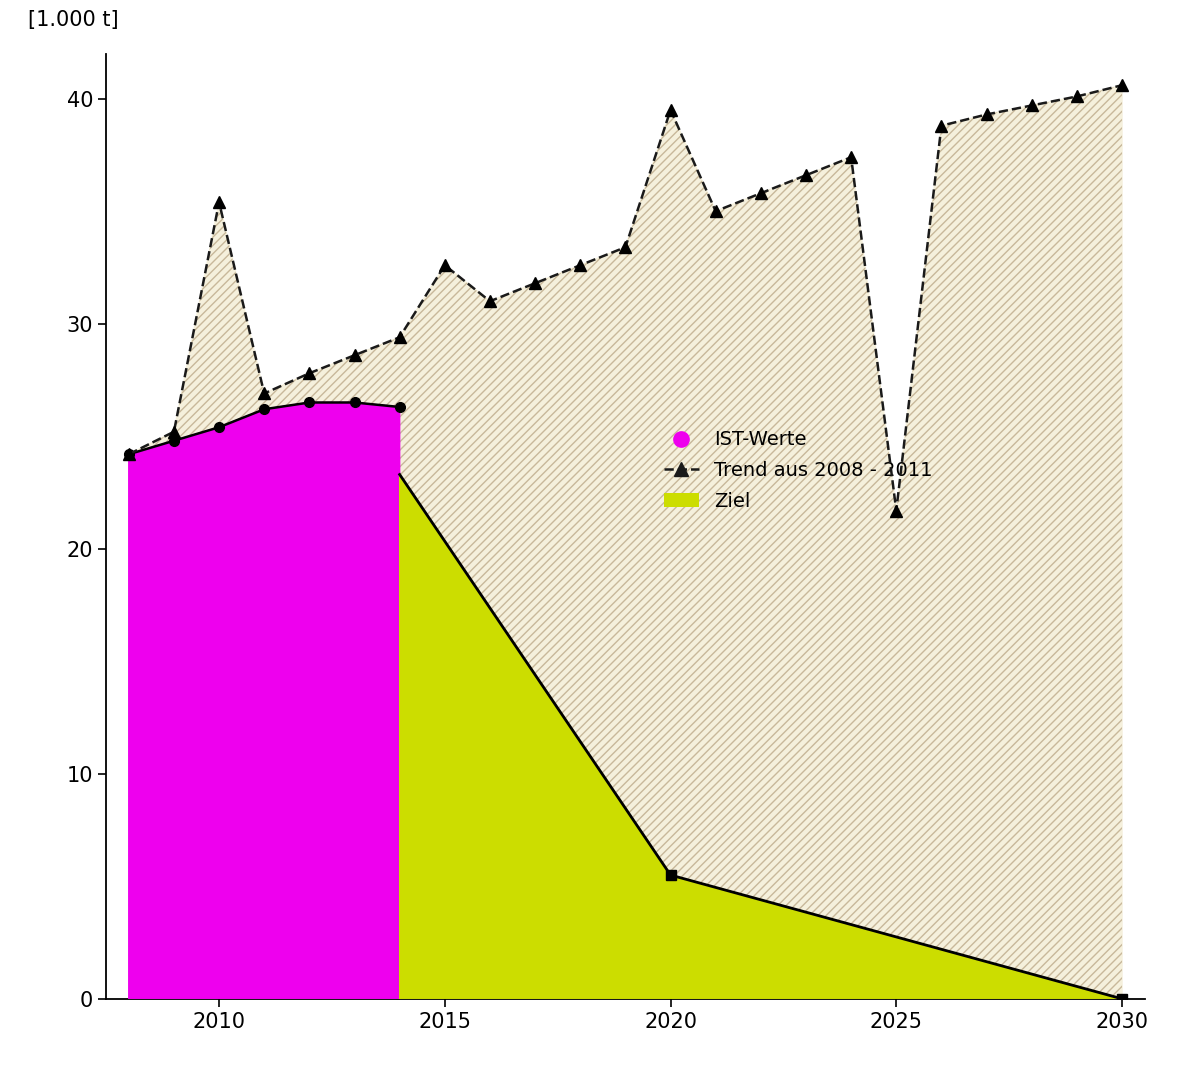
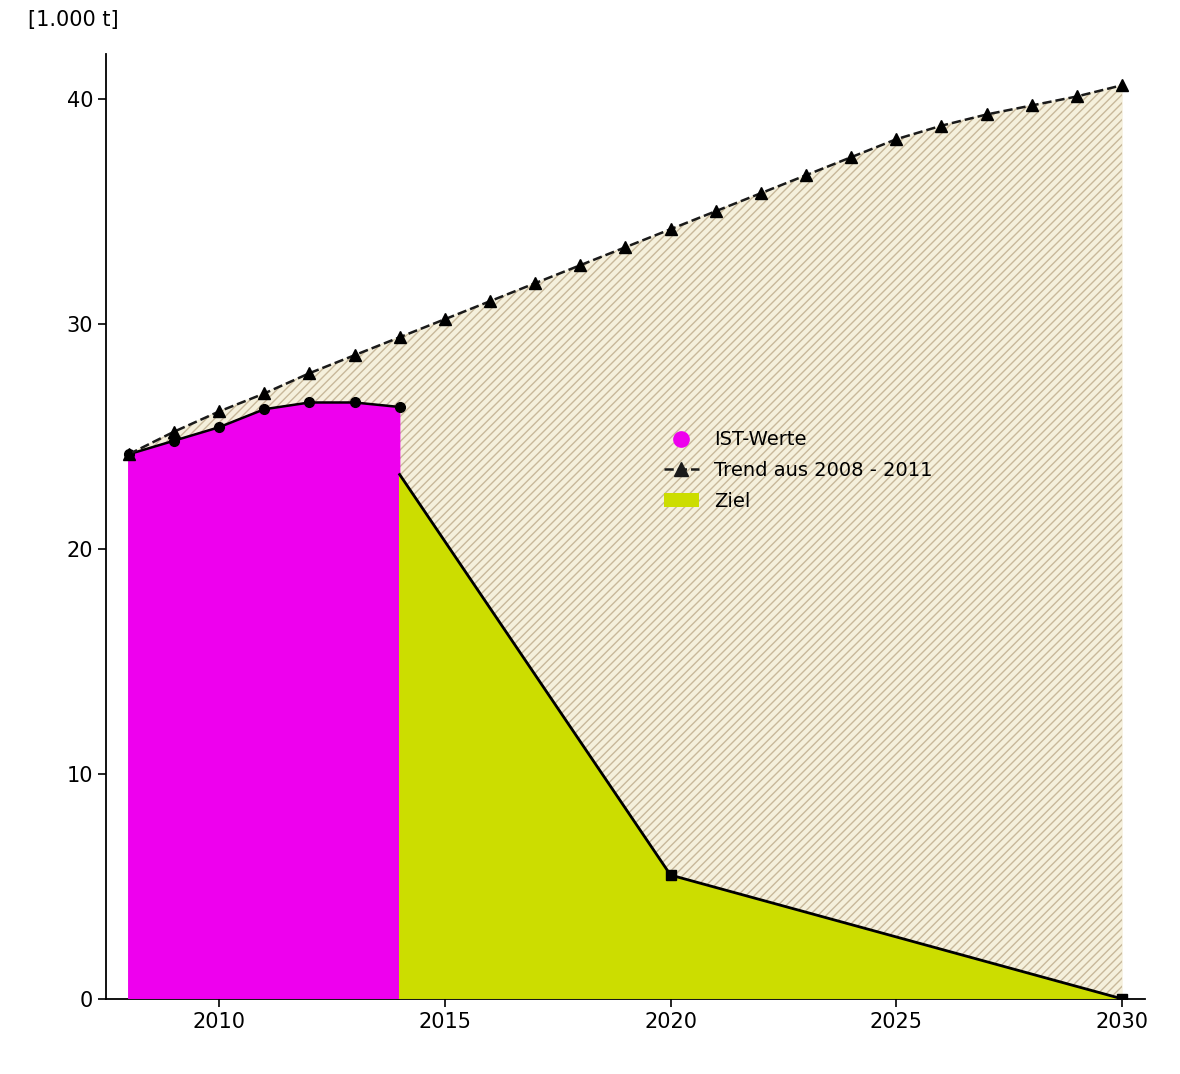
Trend aus 2008 - 2011/2010: 35.4 -> 26.1
Trend aus 2008 - 2011/2015: 32.6 -> 30.2
Trend aus 2008 - 2011/2020: 39.5 -> 34.2
Trend aus 2008 - 2011/2025: 21.7 -> 38.2
